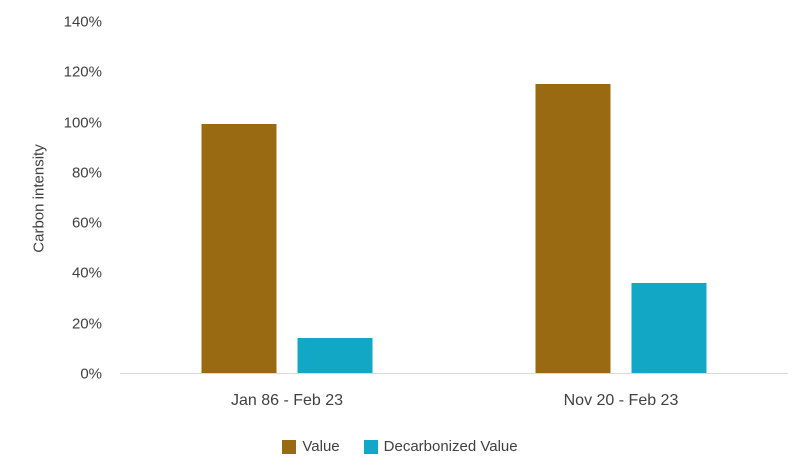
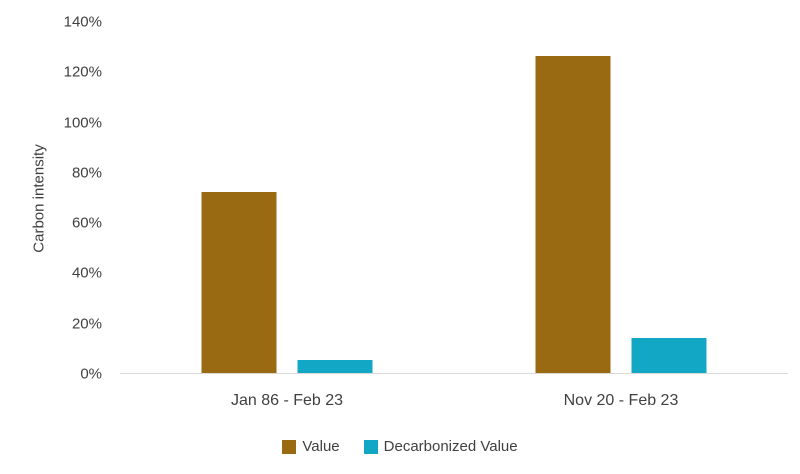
Value/Jan 86 - Feb 23: 99% -> 72%
Decarbonized Value/Jan 86 - Feb 23: 14% -> 5%
Value/Nov 20 - Feb 23: 115% -> 126%
Decarbonized Value/Nov 20 - Feb 23: 36% -> 14%
